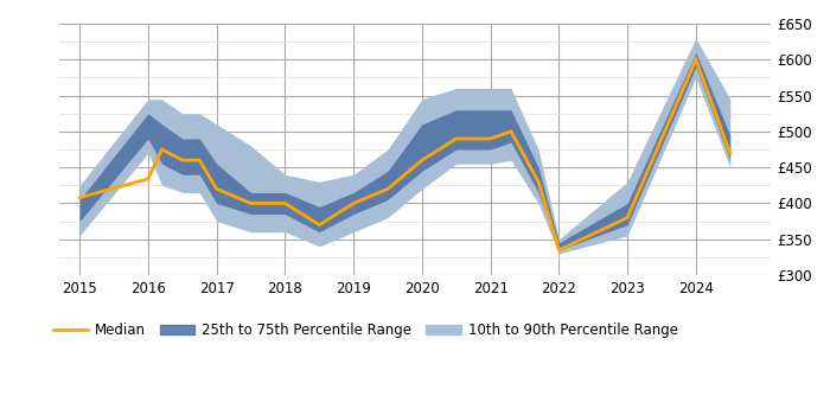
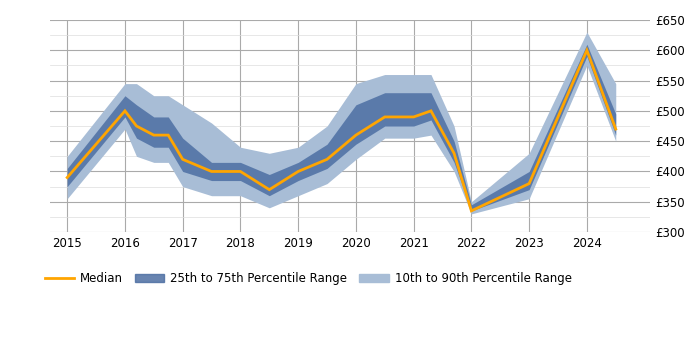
Median/2015: £408 -> £390
Median/2016: £434 -> £500
